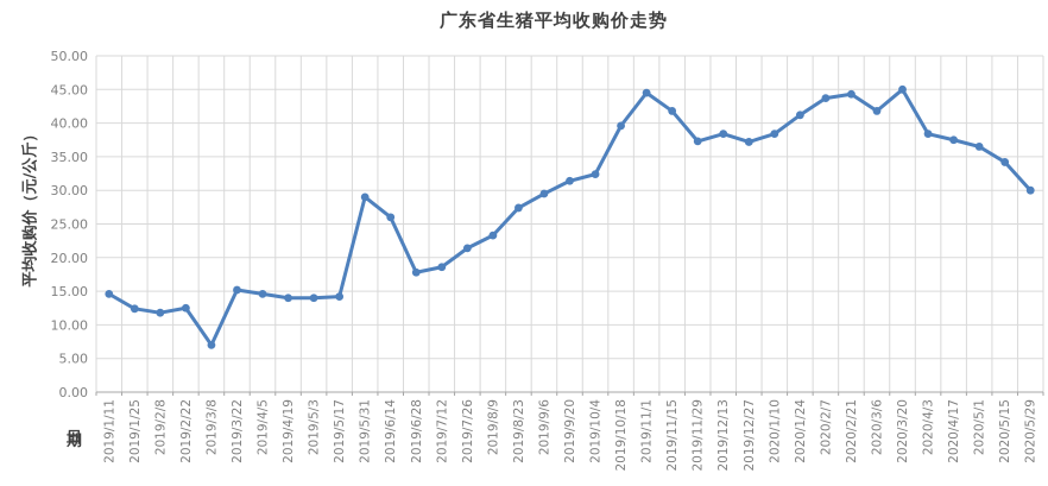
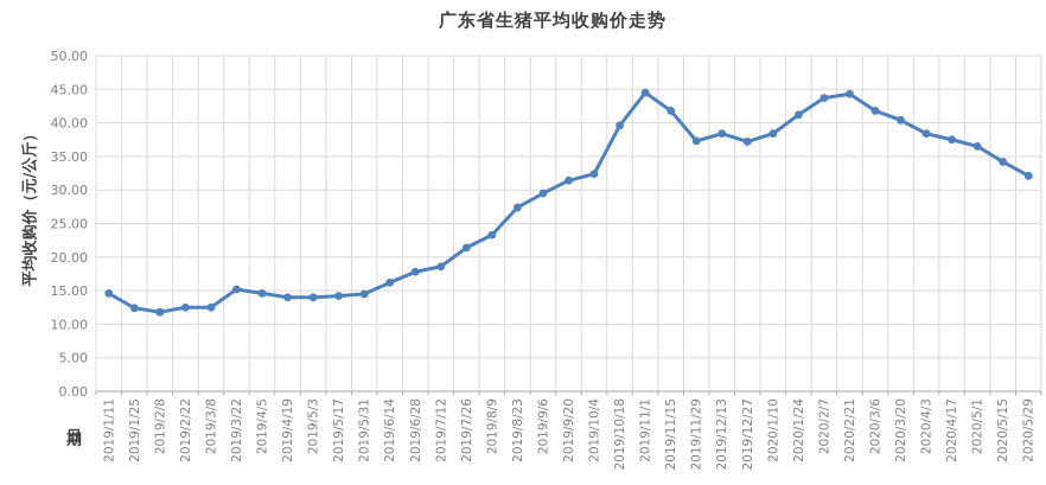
2019/3/8: 7 -> 12
2019/5/31: 29 -> 14
2019/6/14: 26 -> 16
2020/3/20: 45 -> 40
2020/5/29: 30 -> 32
